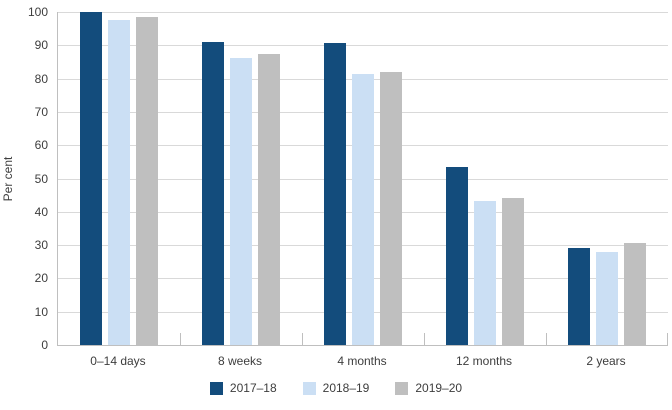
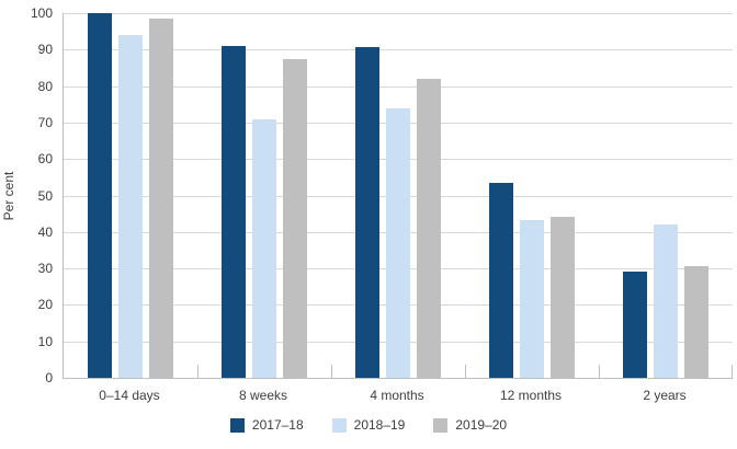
2018–19/0–14 days: 98 -> 94
2018–19/8 weeks: 86 -> 71
2018–19/4 months: 81 -> 74
2018–19/2 years: 28 -> 42
